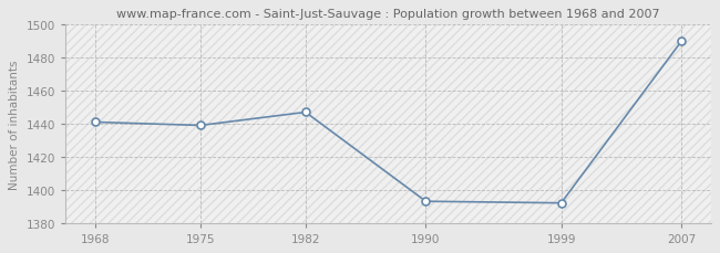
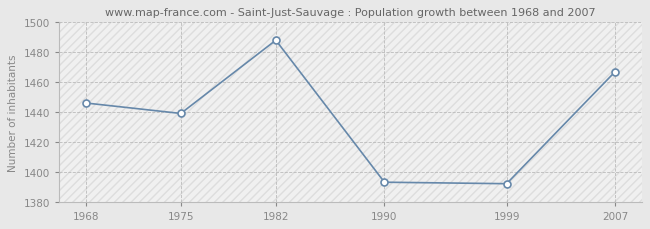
1968: 1441 -> 1446
1982: 1447 -> 1488
2007: 1490 -> 1467
